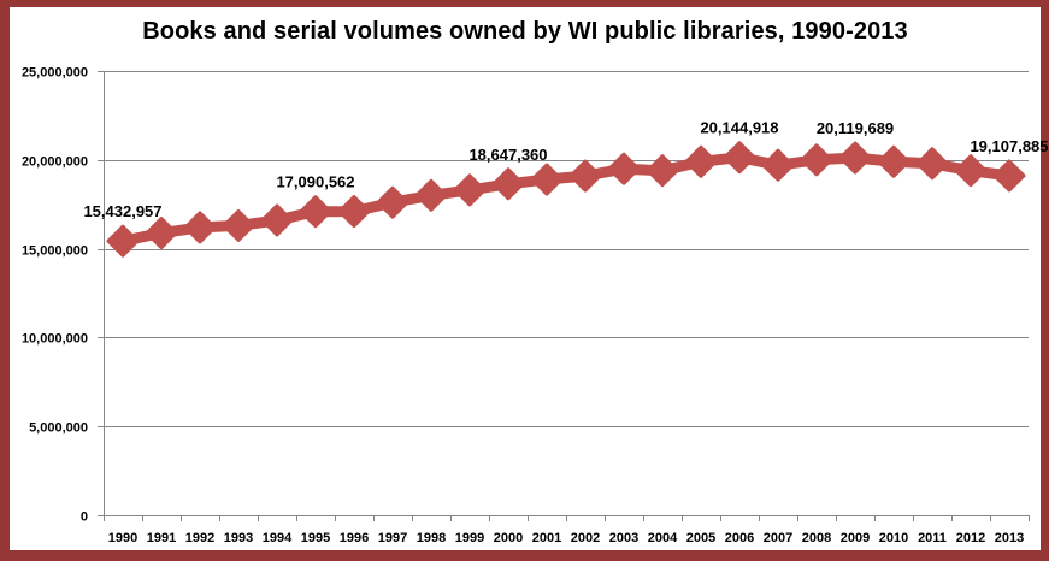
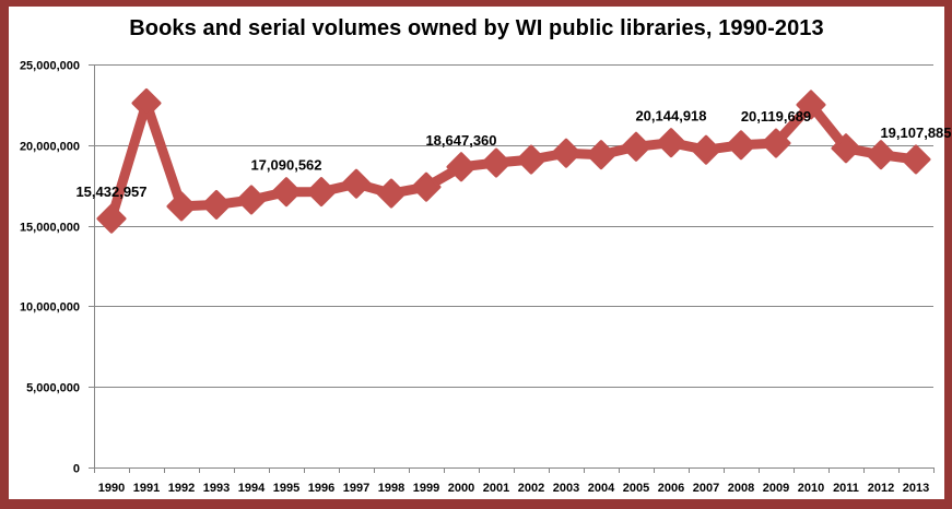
1991: 15900000 -> 22600000
1998: 18000000 -> 17000000
1999: 18300000 -> 17400000
2010: 19900000 -> 22500000
